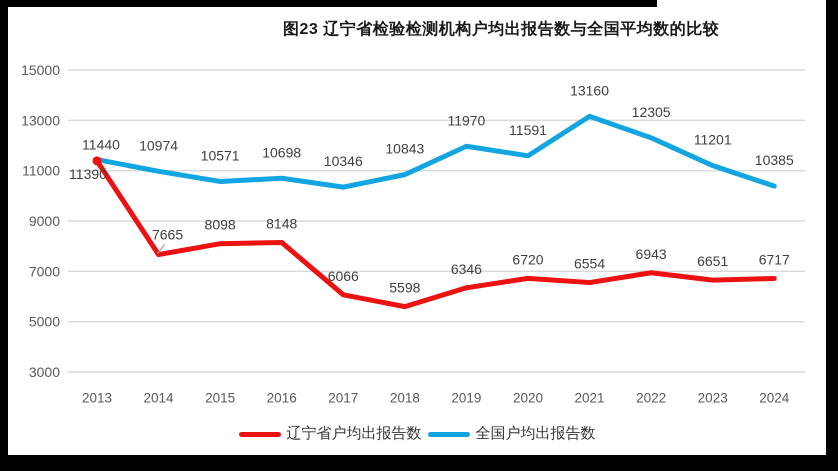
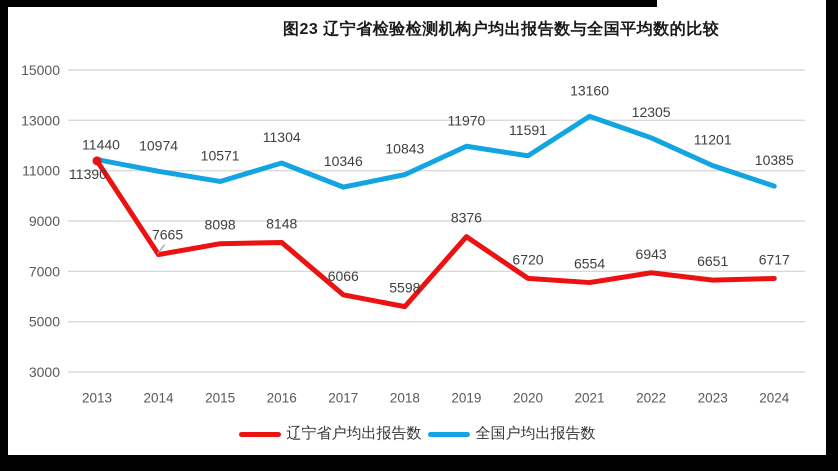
全国户均出报告数/2016: 10698 -> 11304
辽宁省户均出报告数/2019: 6346 -> 8376
